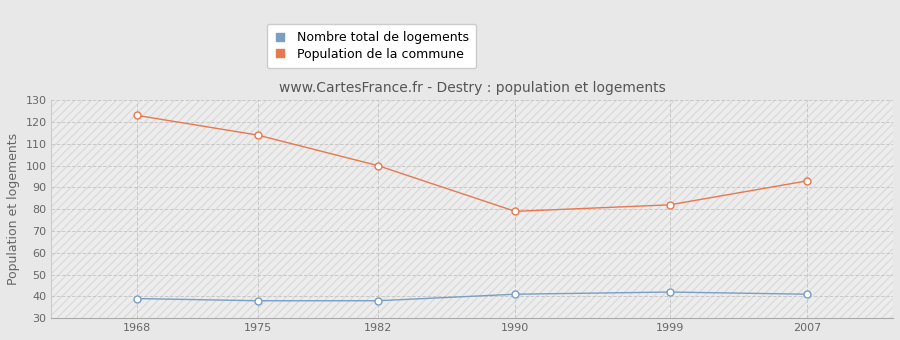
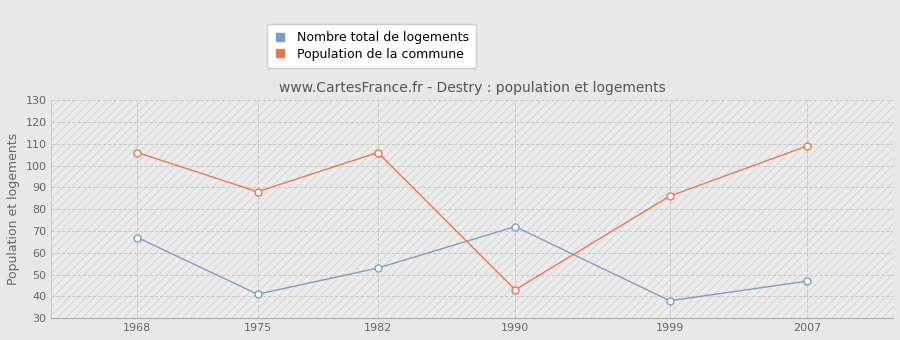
Nombre total de logements/1968: 39 -> 67
Population de la commune/1968: 123 -> 106
Nombre total de logements/1975: 38 -> 41
Population de la commune/1975: 114 -> 88
Nombre total de logements/1982: 38 -> 53
Population de la commune/1982: 100 -> 106
Nombre total de logements/1990: 41 -> 72
Population de la commune/1990: 79 -> 43
Nombre total de logements/1999: 42 -> 38
Population de la commune/1999: 82 -> 86
Nombre total de logements/2007: 41 -> 47
Population de la commune/2007: 93 -> 109
